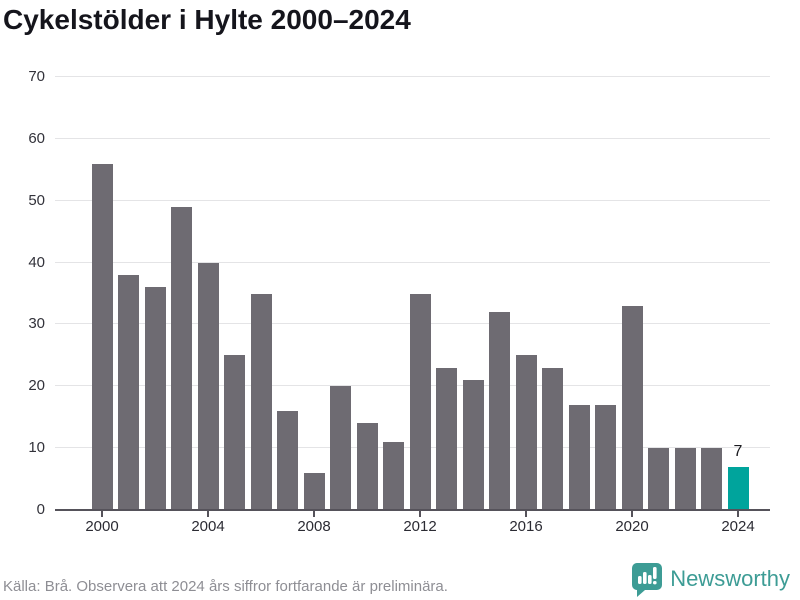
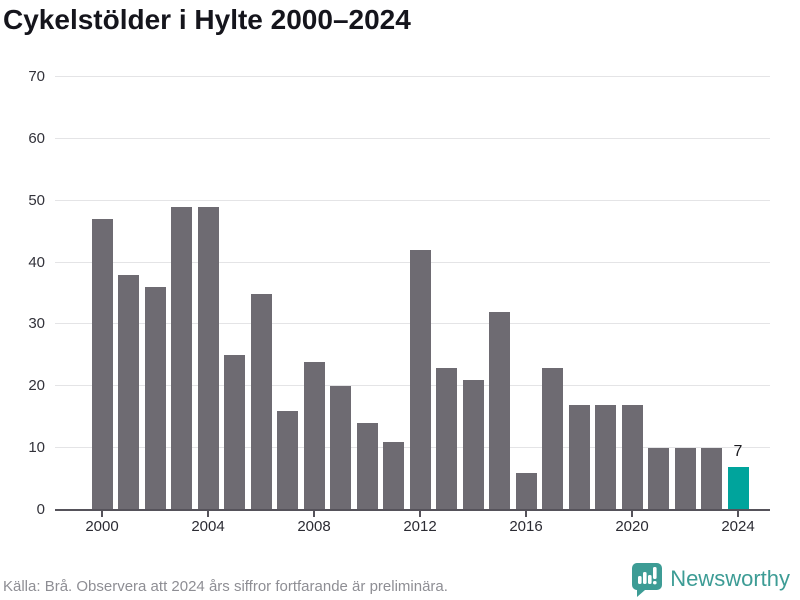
2000: 56 -> 47
2004: 40 -> 49
2008: 6 -> 24
2012: 35 -> 42
2016: 25 -> 6
2020: 33 -> 17
